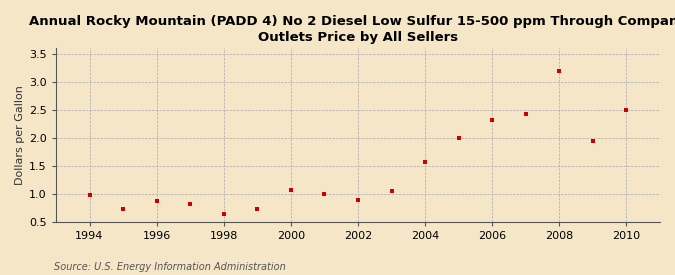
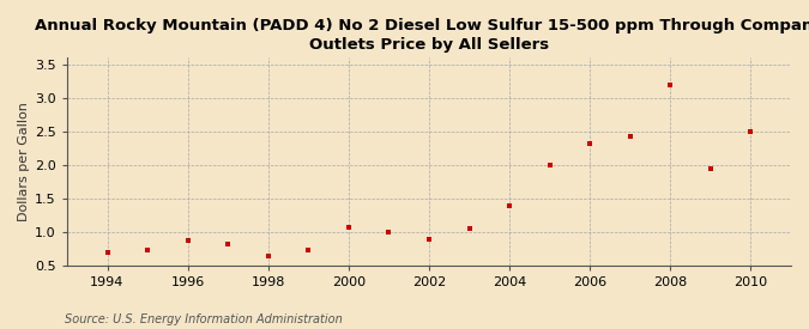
1994: 0.98 -> 0.70
2004: 1.56 -> 1.39
